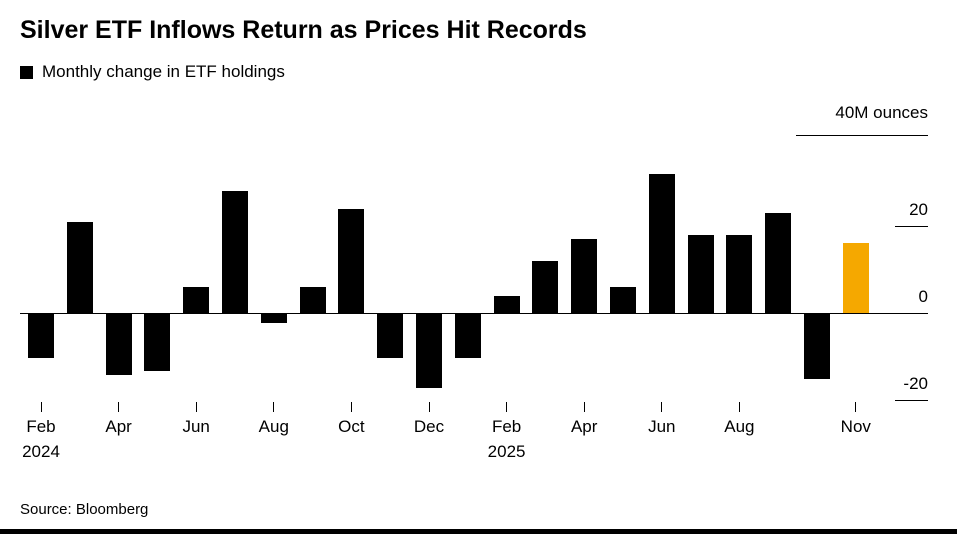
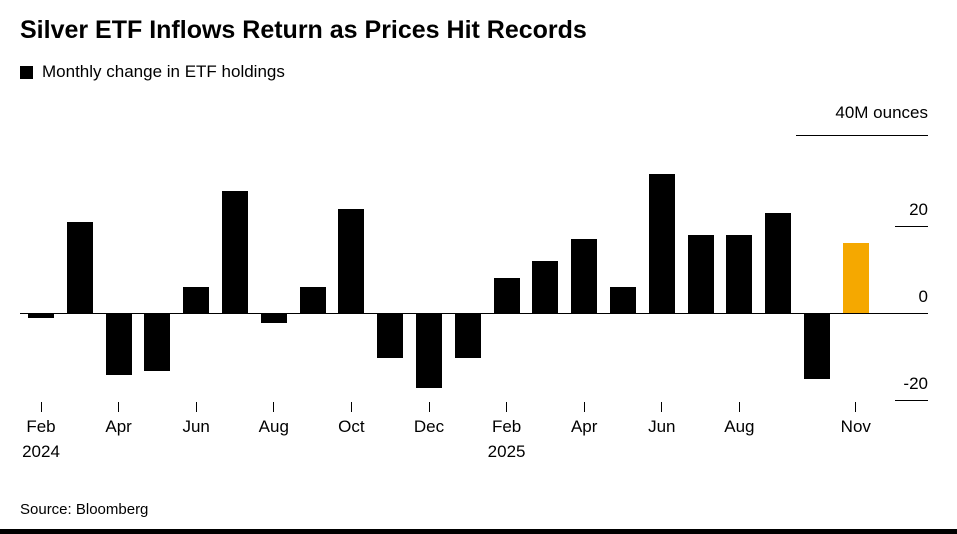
Feb 2024: -10 -> -1
Feb 2025: 4 -> 8
